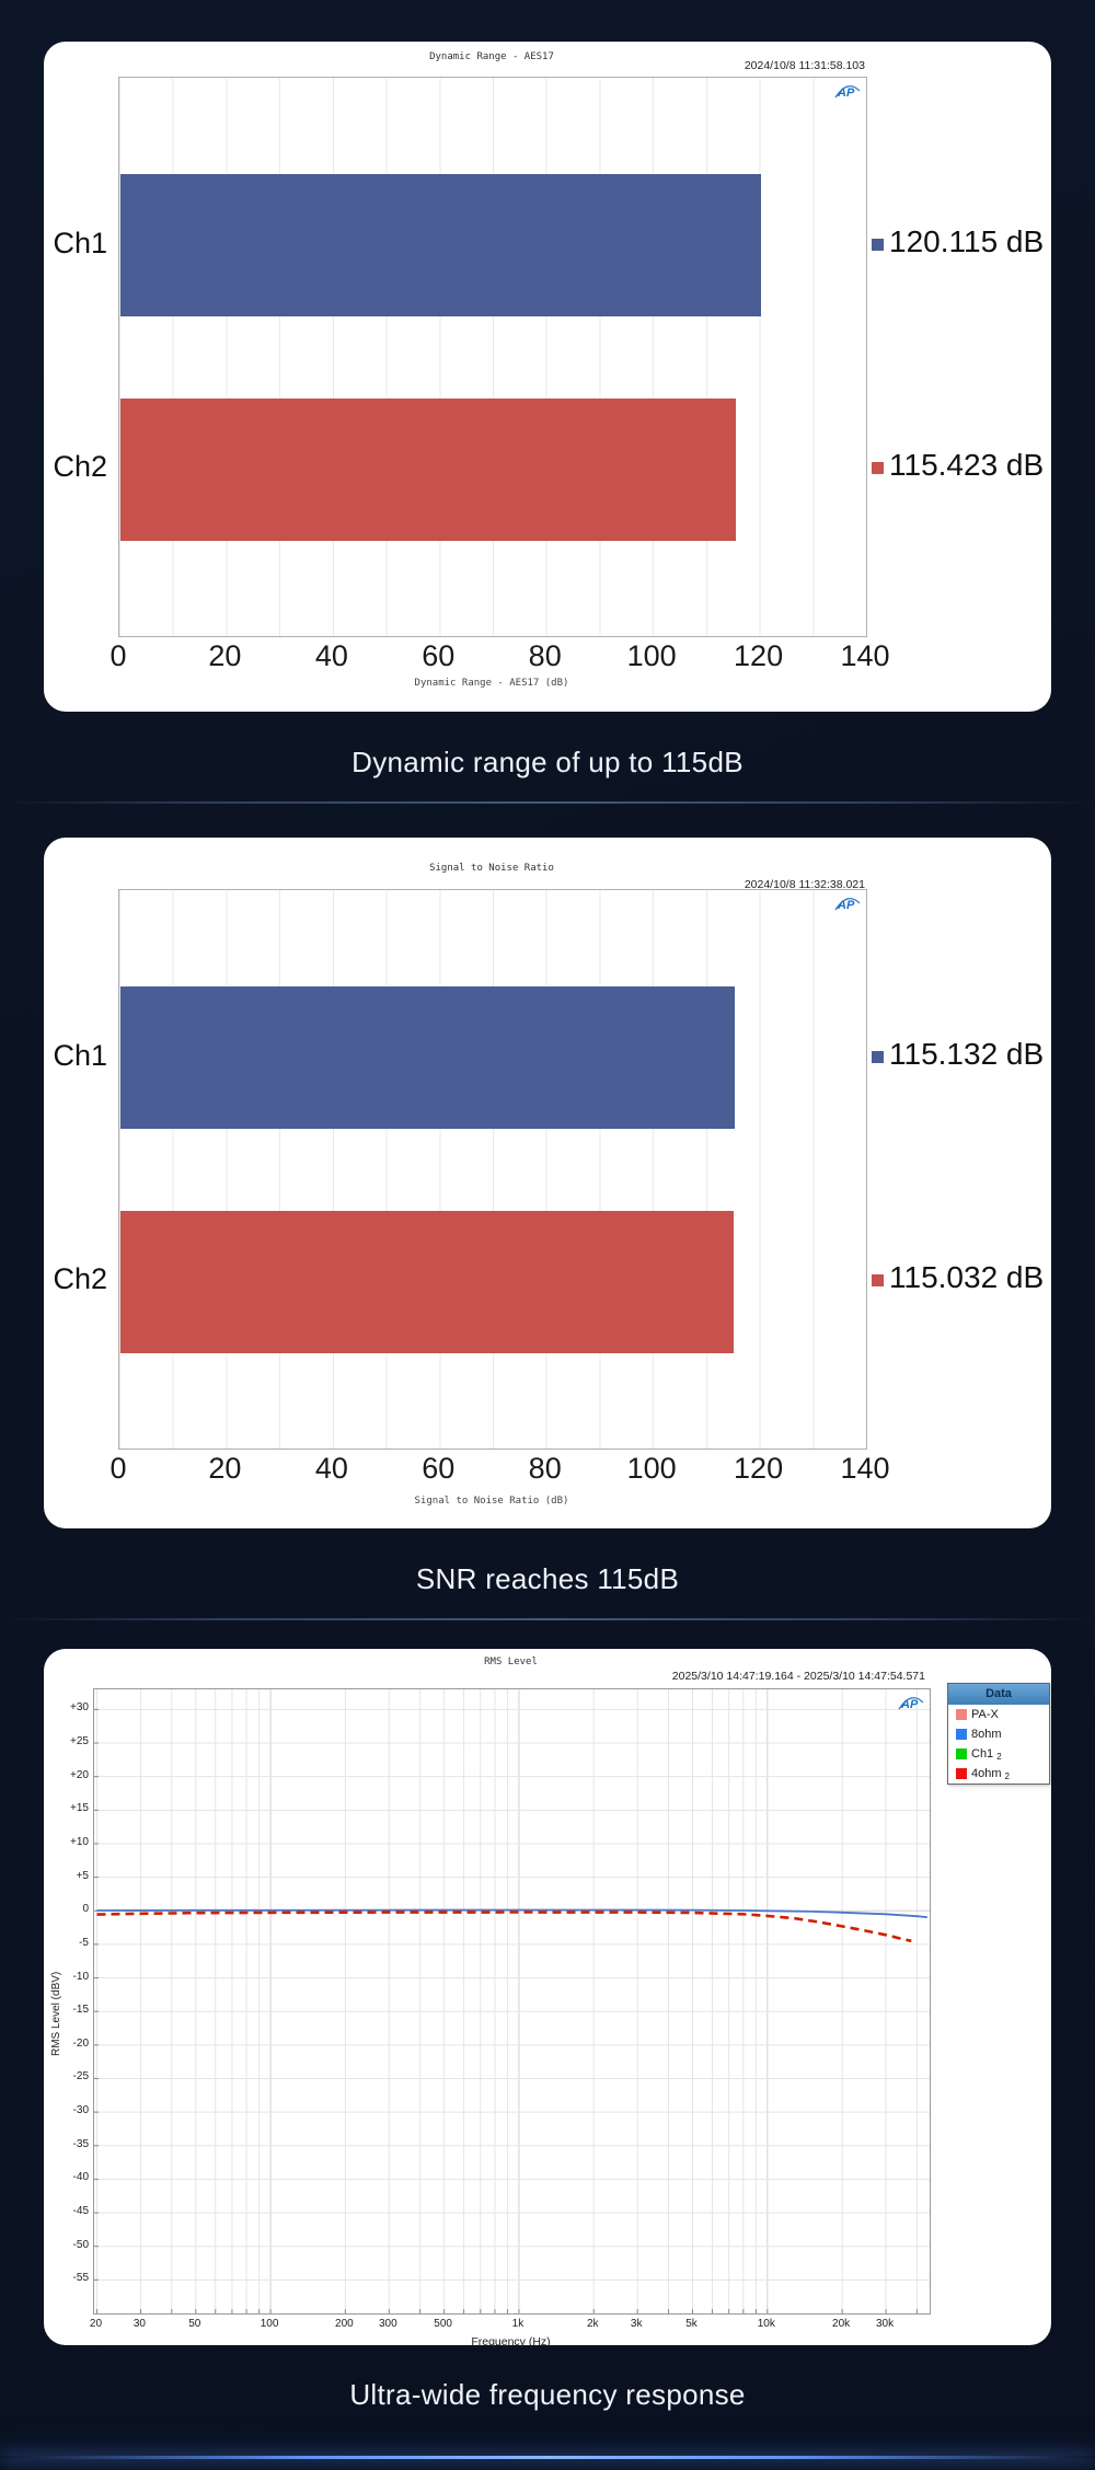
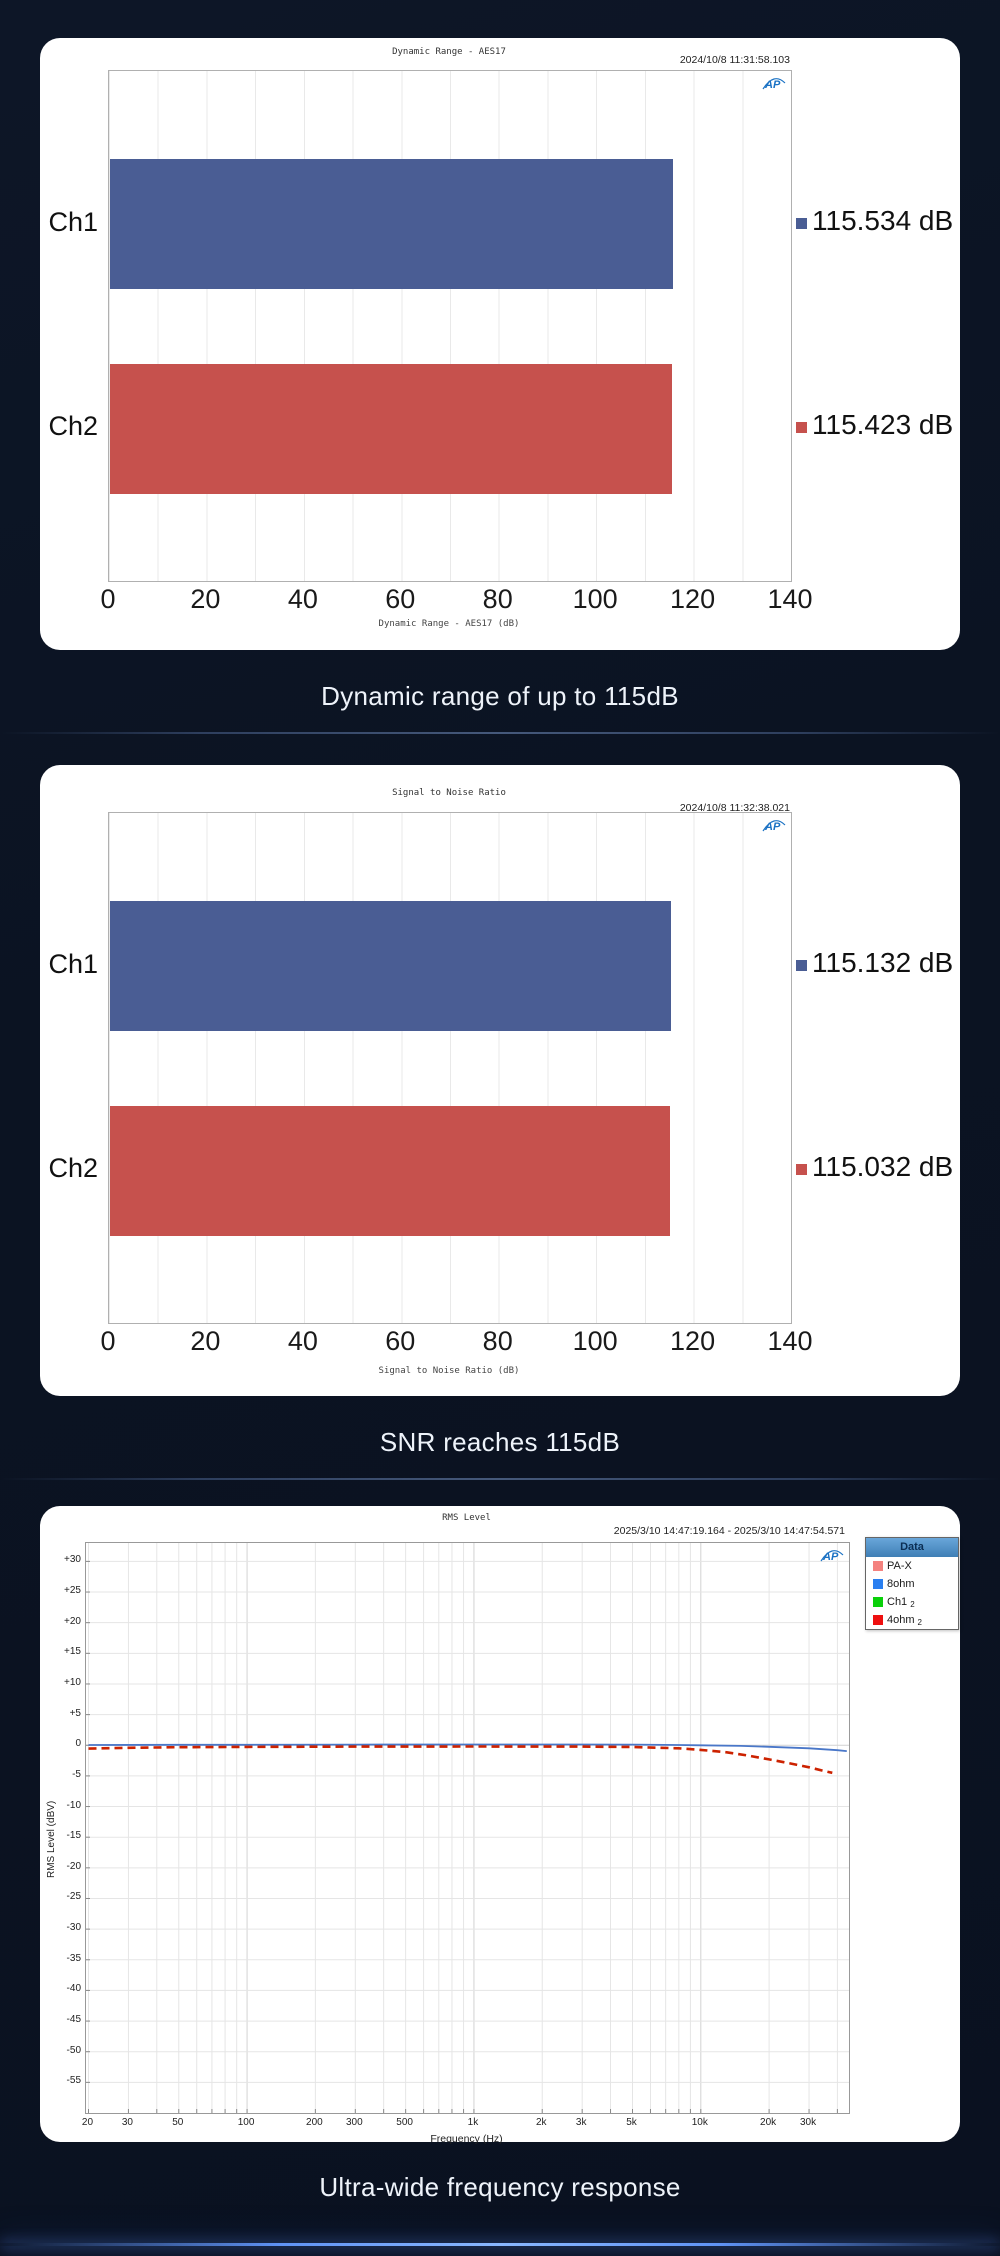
Dynamic Range - AES17/Ch1: 120.115 -> 115.534
